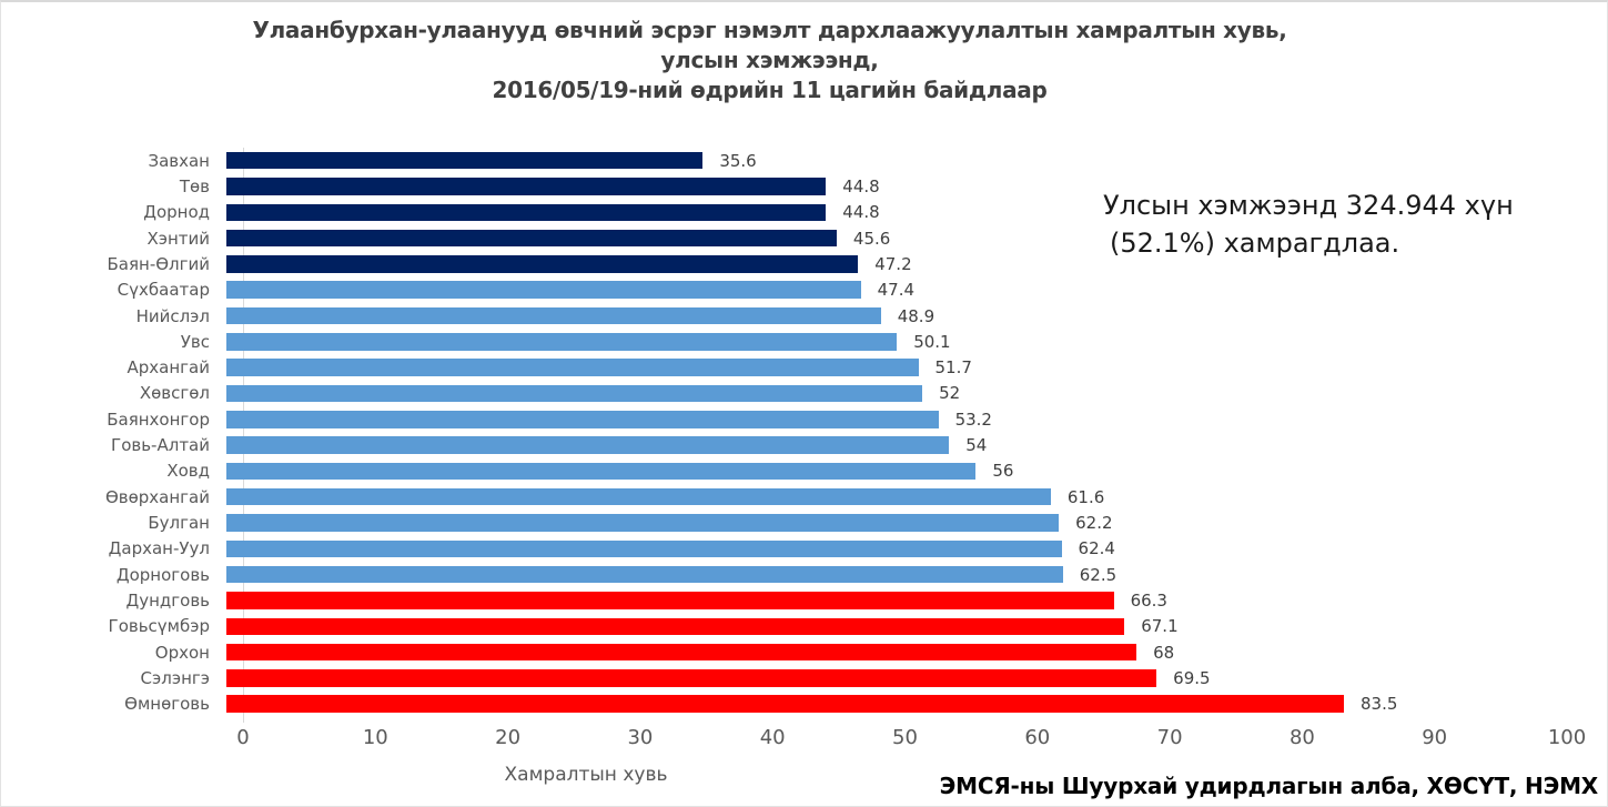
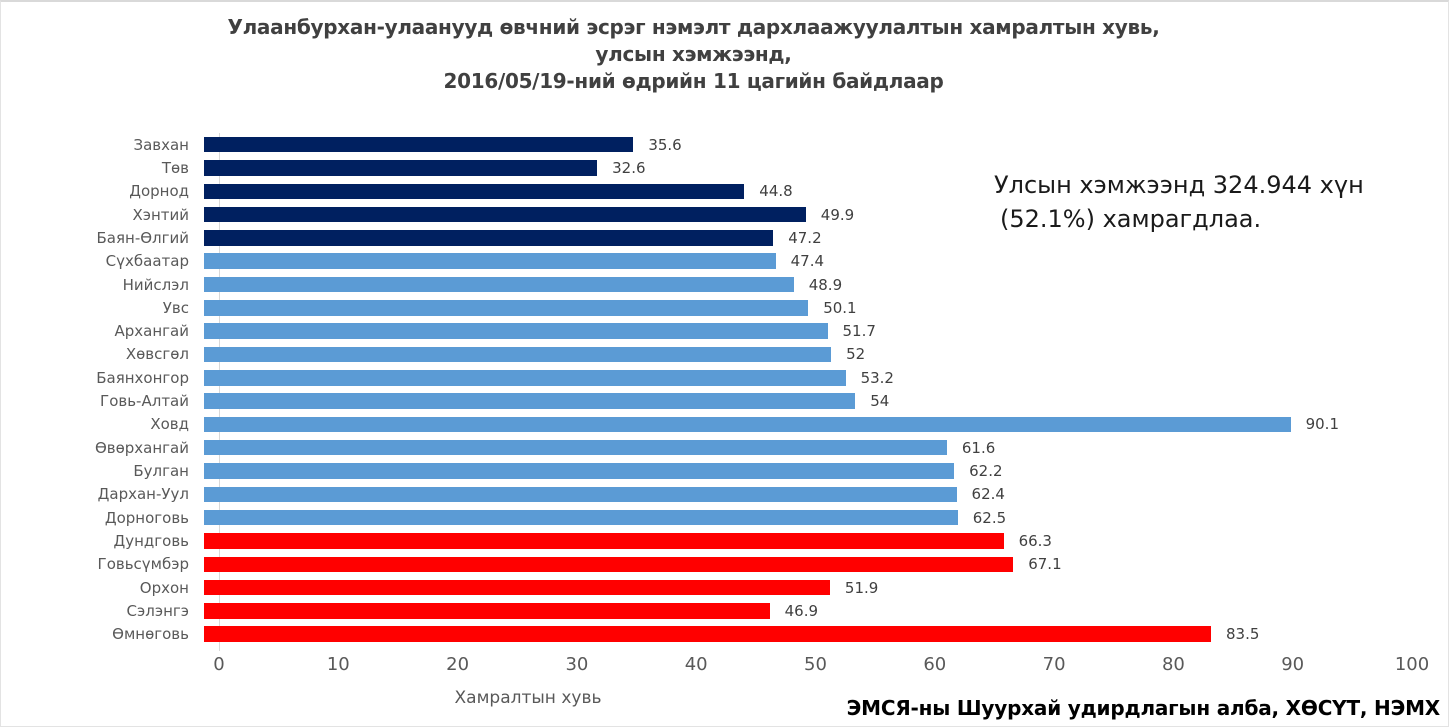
Төв: 44.8 -> 32.6
Хэнтий: 45.6 -> 49.9
Ховд: 56 -> 90.1
Орхон: 68 -> 51.9
Сэлэнгэ: 69.5 -> 46.9
